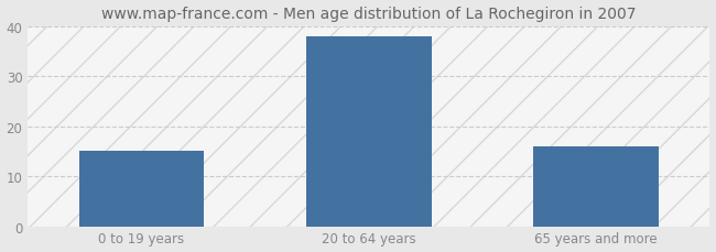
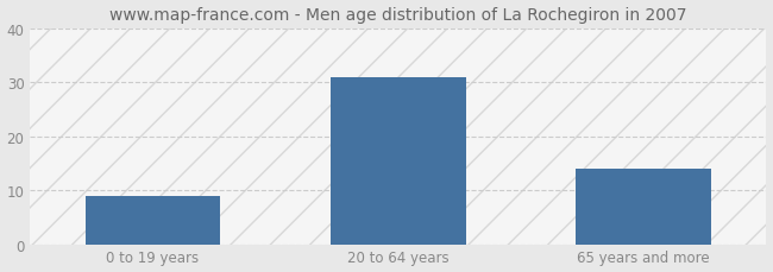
0 to 19 years: 15 -> 9
20 to 64 years: 38 -> 31
65 years and more: 16 -> 14
